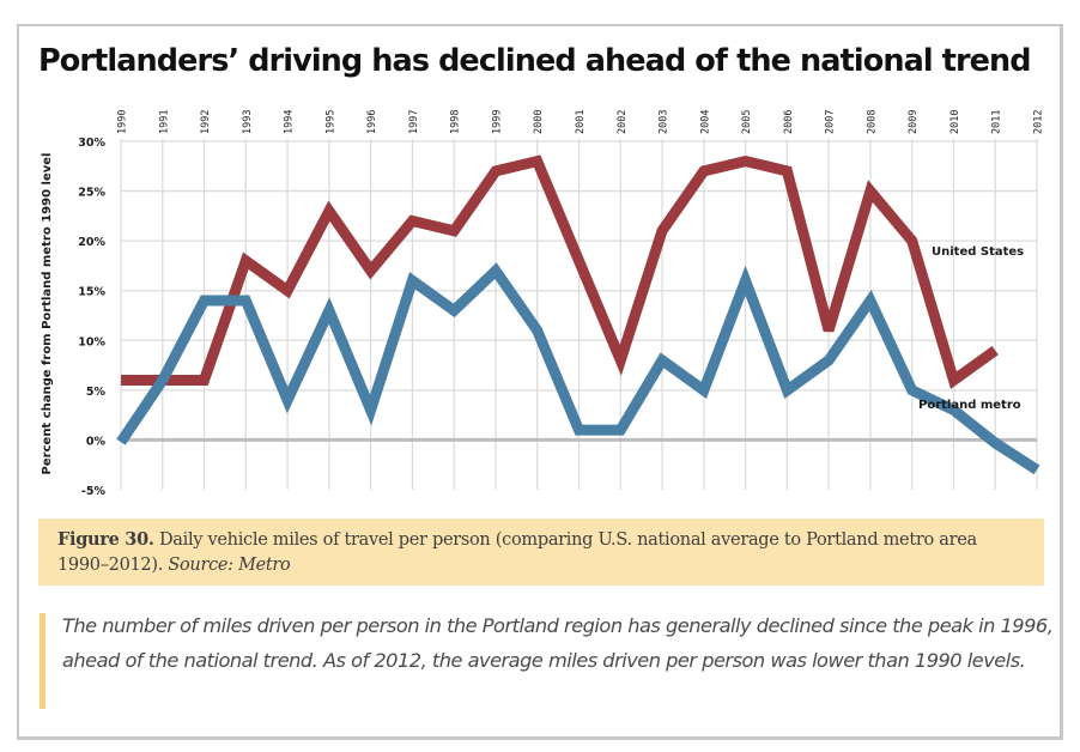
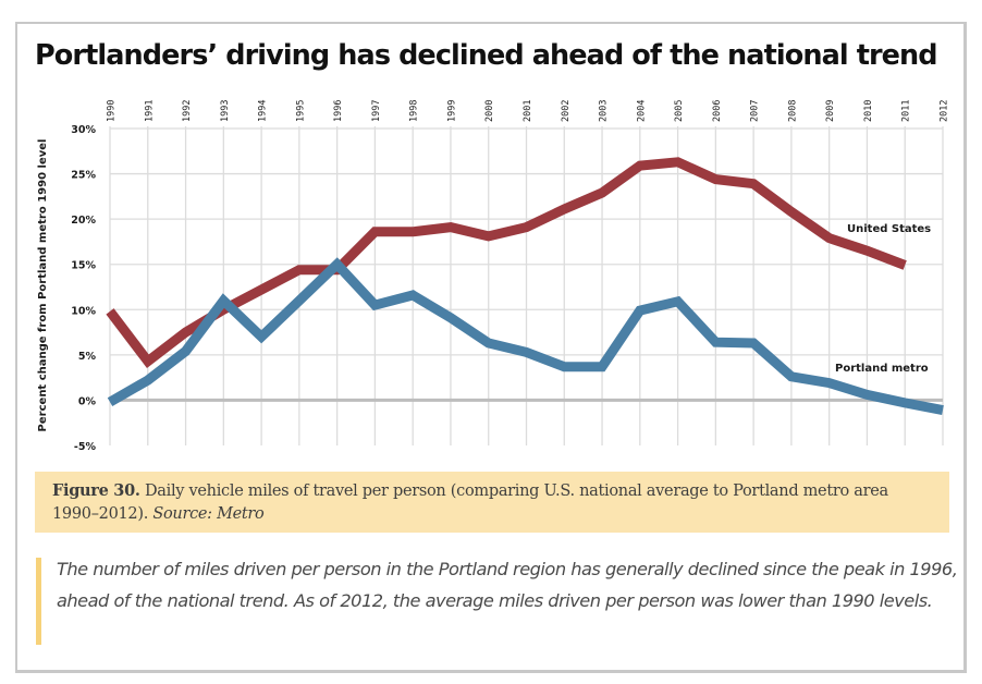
United States/1990: 6% -> 10%
United States/1991: 6% -> 4%
Portland metro/1991: 6% -> 2%
United States/1992: 6% -> 8%
Portland metro/1992: 14% -> 5%
United States/1993: 18% -> 10%
Portland metro/1993: 14% -> 11%
United States/1994: 15% -> 12%
Portland metro/1994: 4% -> 7%
United States/1995: 23% -> 14%
Portland metro/1995: 13% -> 11%
United States/1996: 17% -> 14%
Portland metro/1996: 3% -> 15%
United States/1997: 22% -> 19%
Portland metro/1997: 16% -> 10%
United States/1998: 21% -> 19%
Portland metro/1998: 13% -> 12%
United States/1999: 27% -> 19%
Portland metro/1999: 17% -> 9%
United States/2000: 28% -> 18%
Portland metro/2000: 11% -> 6%
United States/2001: 18% -> 19%
Portland metro/2001: 1% -> 5%
United States/2002: 8% -> 21%
Portland metro/2002: 1% -> 4%
United States/2003: 21% -> 23%
Portland metro/2003: 8% -> 4%
United States/2004: 27% -> 26%
Portland metro/2004: 5% -> 10%
United States/2005: 28% -> 26%
Portland metro/2005: 16% -> 11%
United States/2006: 27% -> 24%
Portland metro/2006: 5% -> 6%
United States/2007: 11% -> 24%
Portland metro/2007: 8% -> 6%
United States/2008: 25% -> 21%
Portland metro/2008: 14% -> 3%
United States/2009: 20% -> 18%
Portland metro/2009: 5% -> 2%
United States/2010: 6% -> 16%
Portland metro/2010: 3% -> 1%
United States/2011: 9% -> 15%
Portland metro/2012: -3% -> -1%
